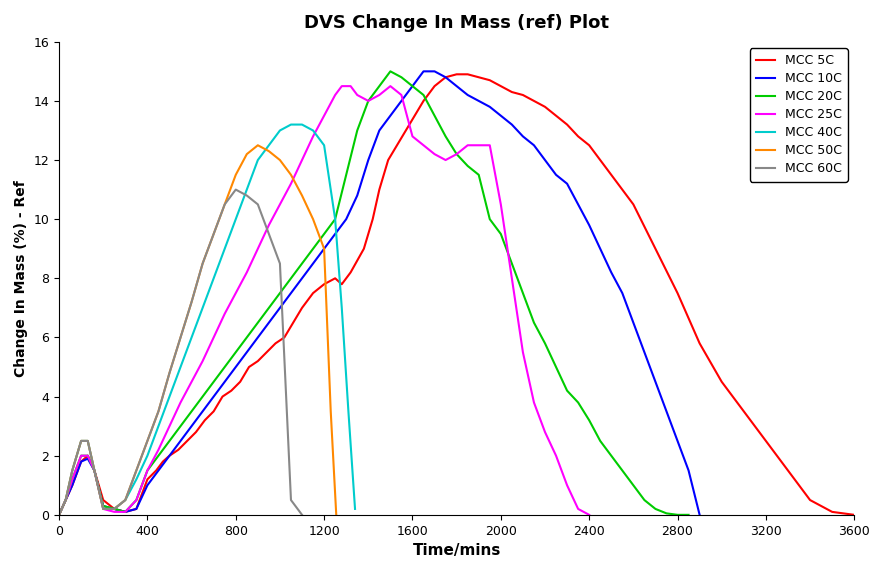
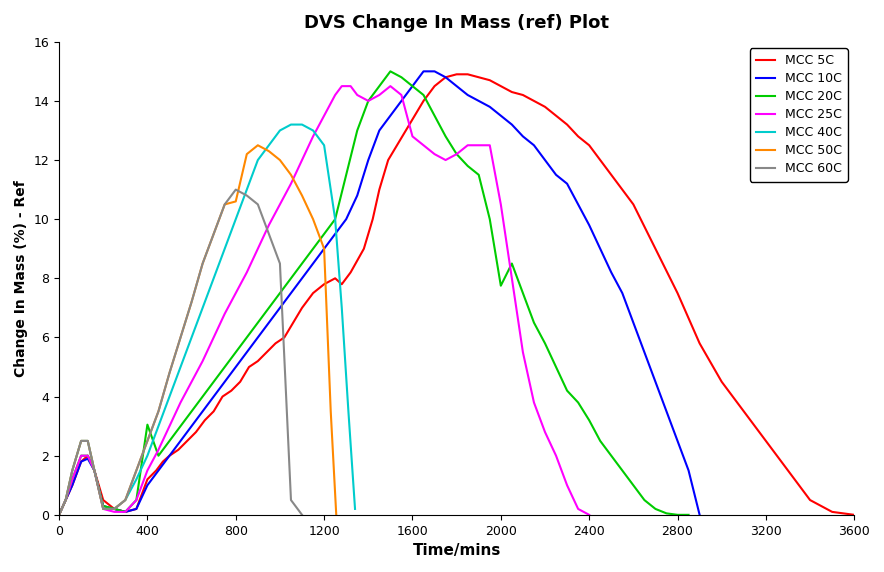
MCC 20C/400: 1.50 -> 3.05
MCC 50C/800: 11.5 -> 10.6
MCC 20C/2000: 9.50 -> 7.75
